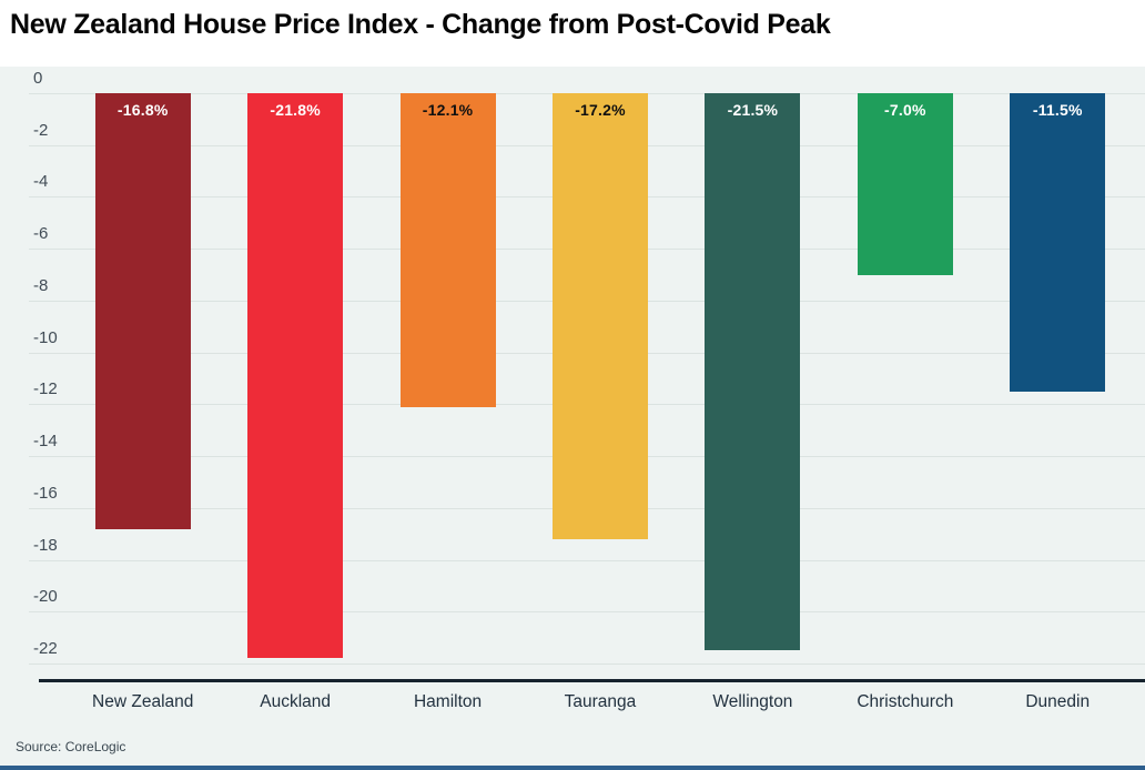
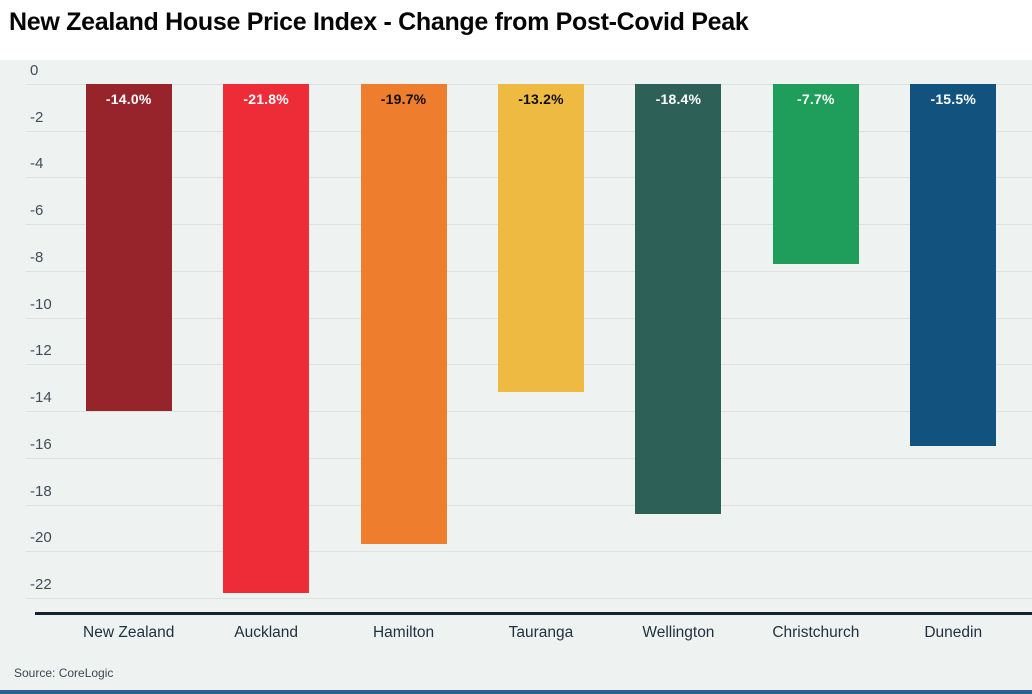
New Zealand: -16.8% -> -14.0%
Hamilton: -12.1% -> -19.7%
Tauranga: -17.2% -> -13.2%
Wellington: -21.5% -> -18.4%
Christchurch: -7.0% -> -7.7%
Dunedin: -11.5% -> -15.5%
